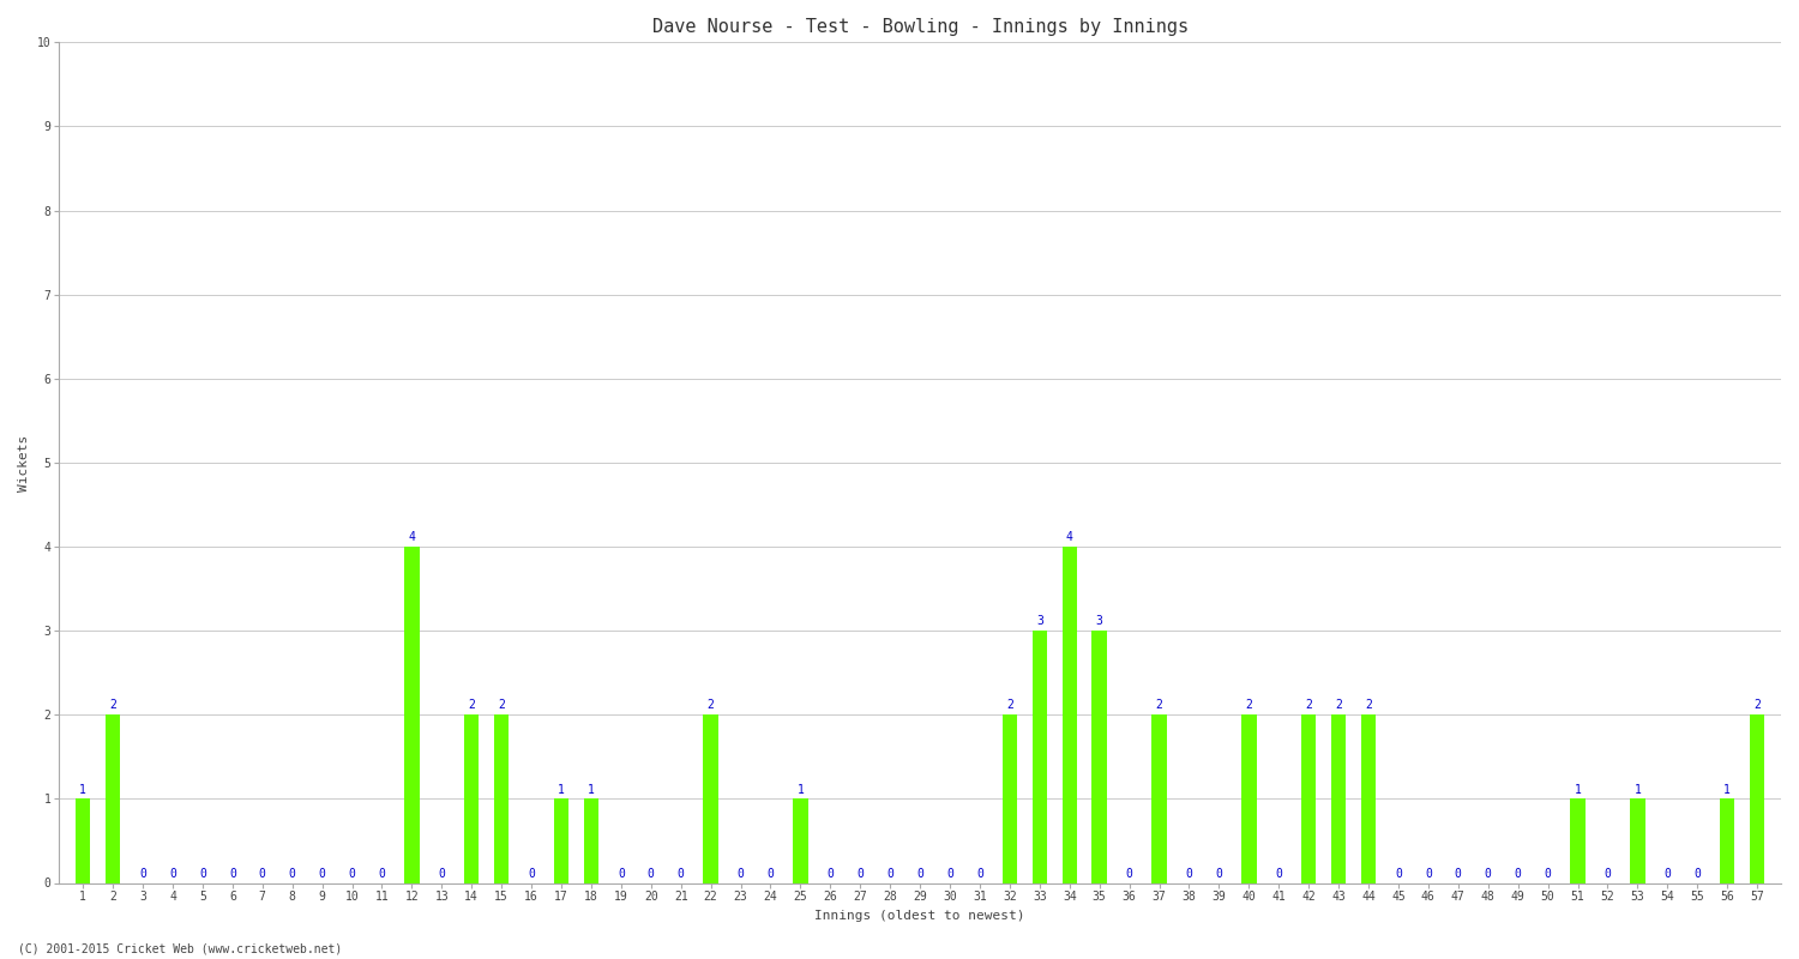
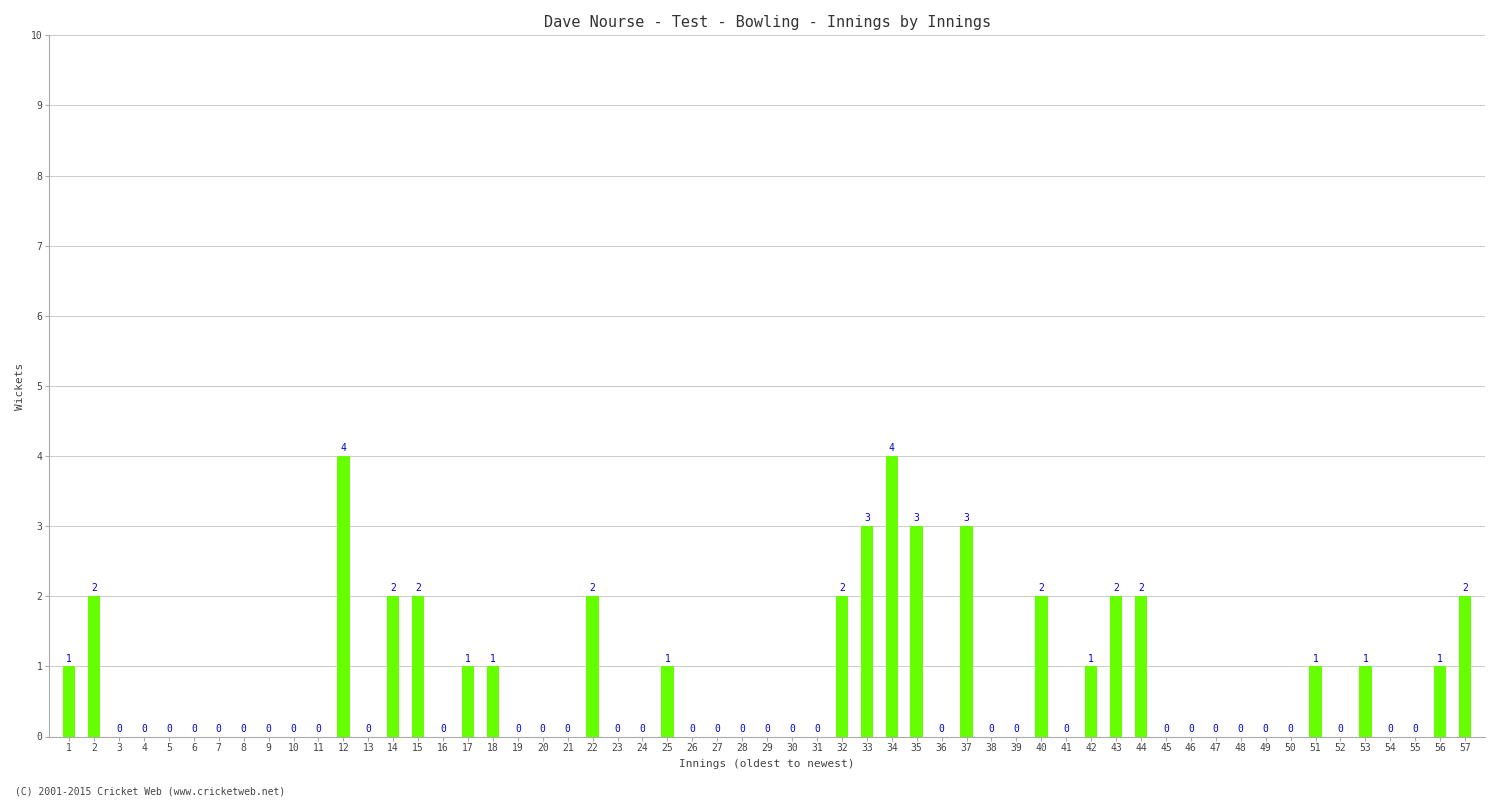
37: 2 -> 3
42: 2 -> 1
